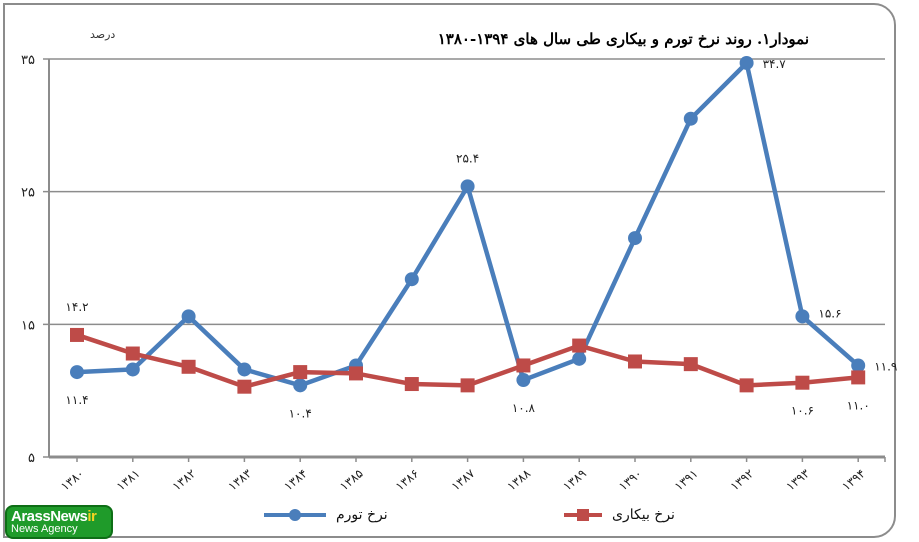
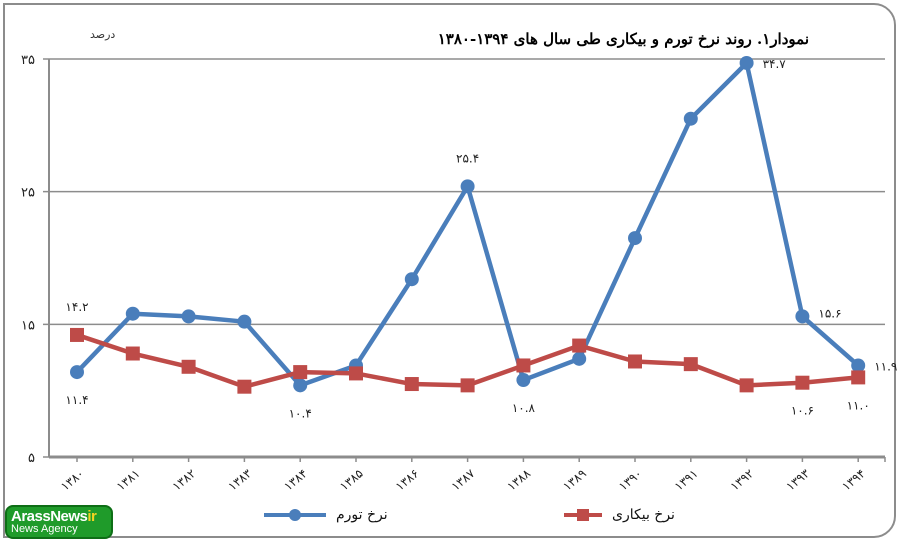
نرخ تورم/۱۳۸۱: 11.6 -> 15.8
نرخ تورم/۱۳۸۳: 11.6 -> 15.2
